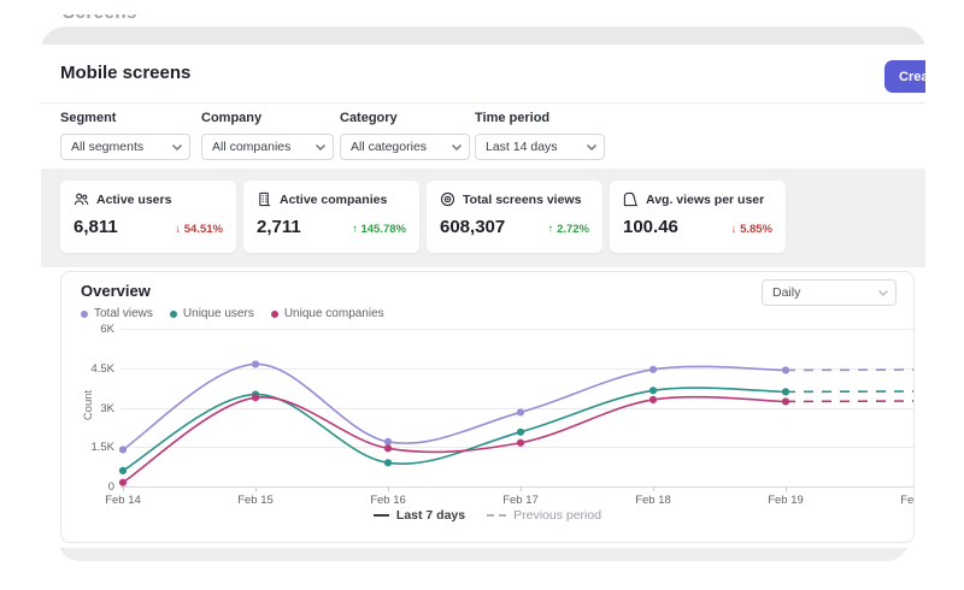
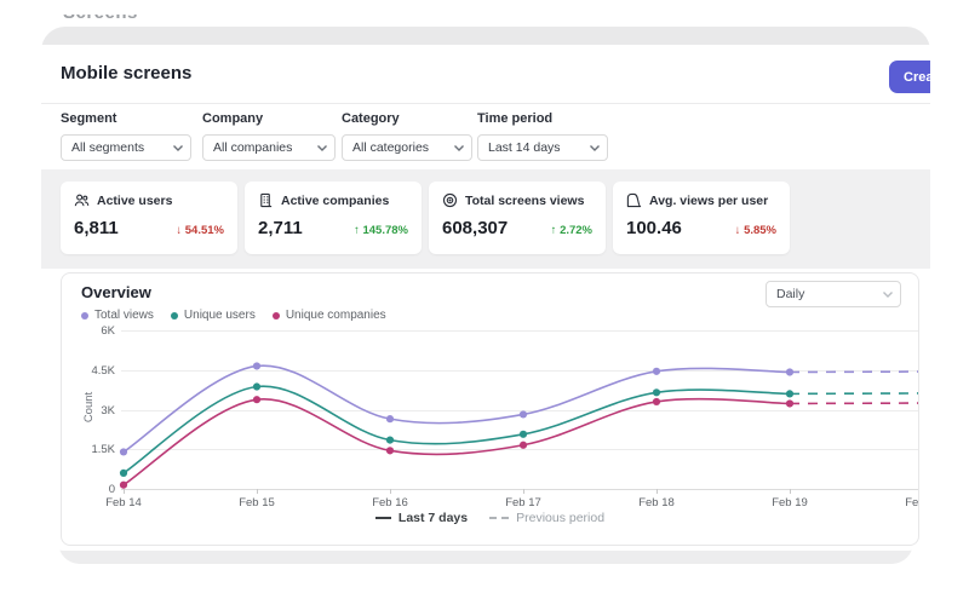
Unique users/Feb 15: 3.5K -> 3.9K
Total views/Feb 16: 1.7K -> 2.6K
Unique users/Feb 16: 0.9K -> 1.8K
